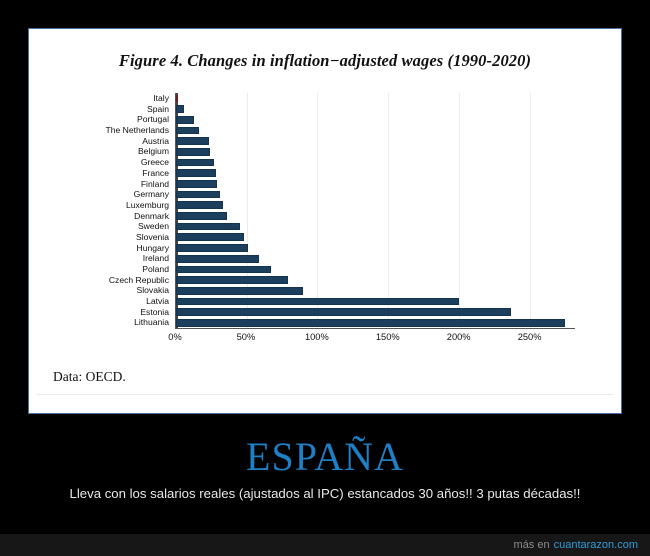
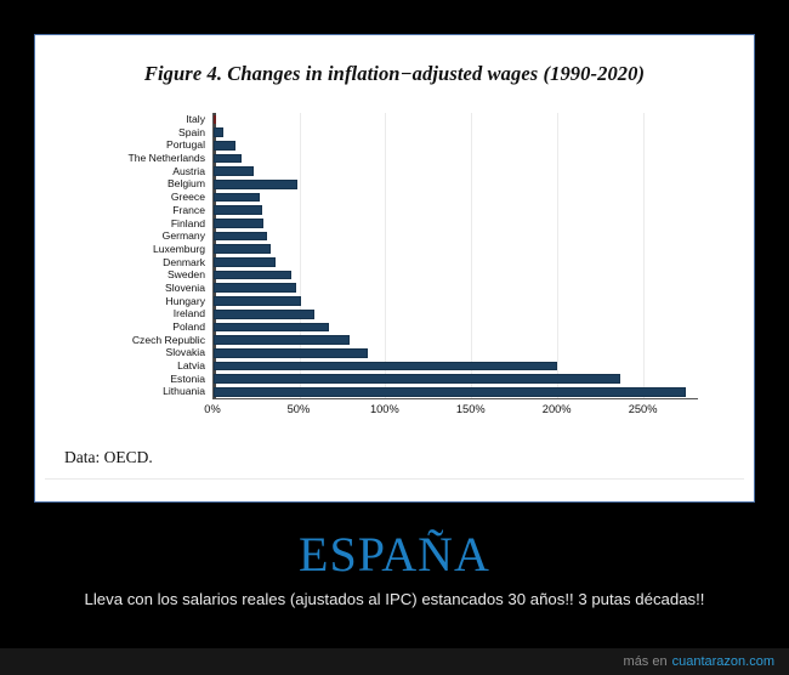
Belgium: 24% -> 49%
